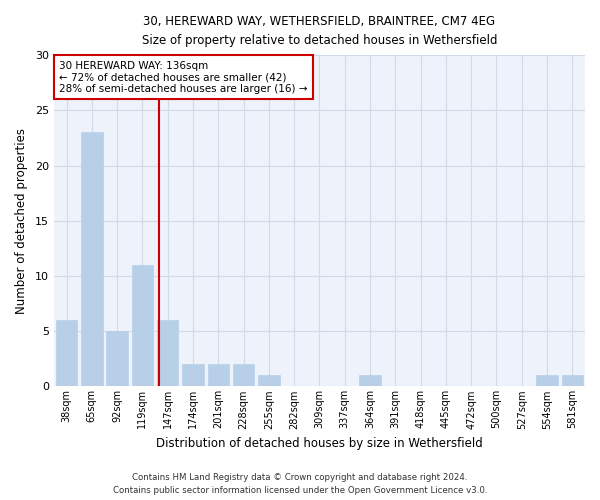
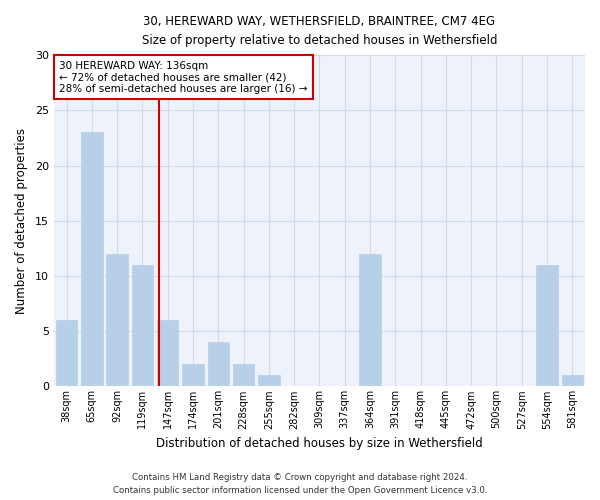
92sqm: 5 -> 12
201sqm: 2 -> 4
364sqm: 1 -> 12
554sqm: 1 -> 11
